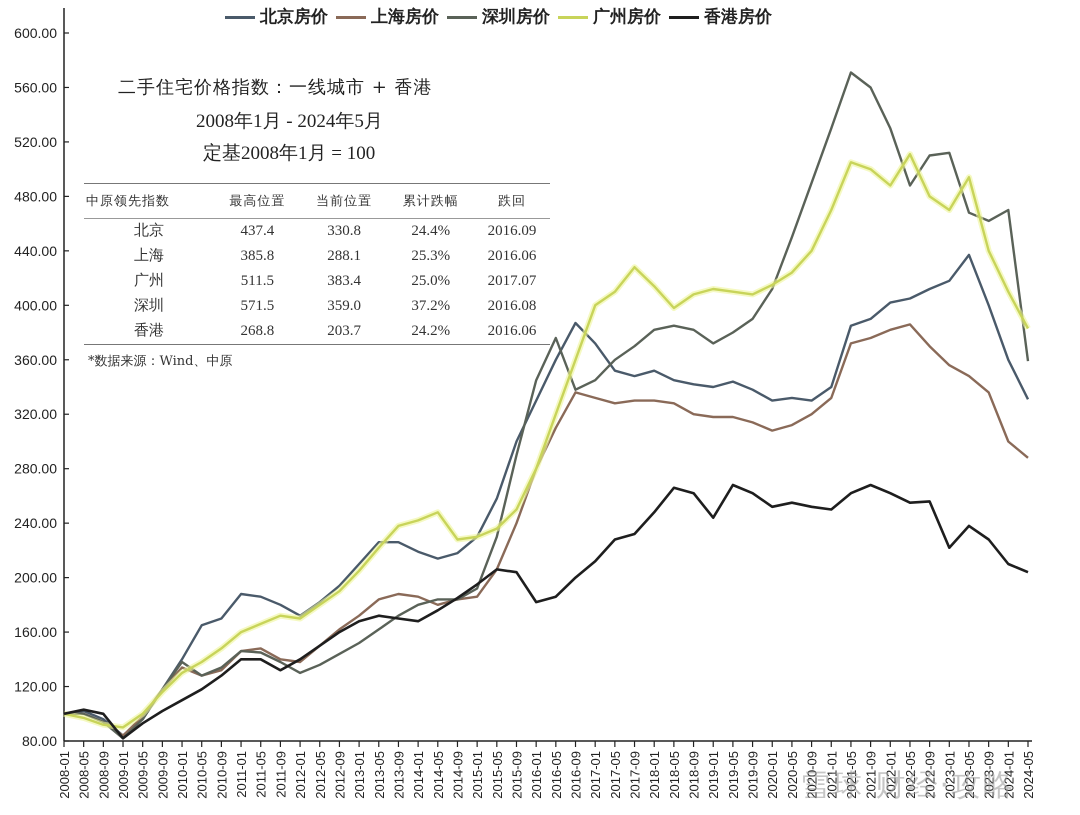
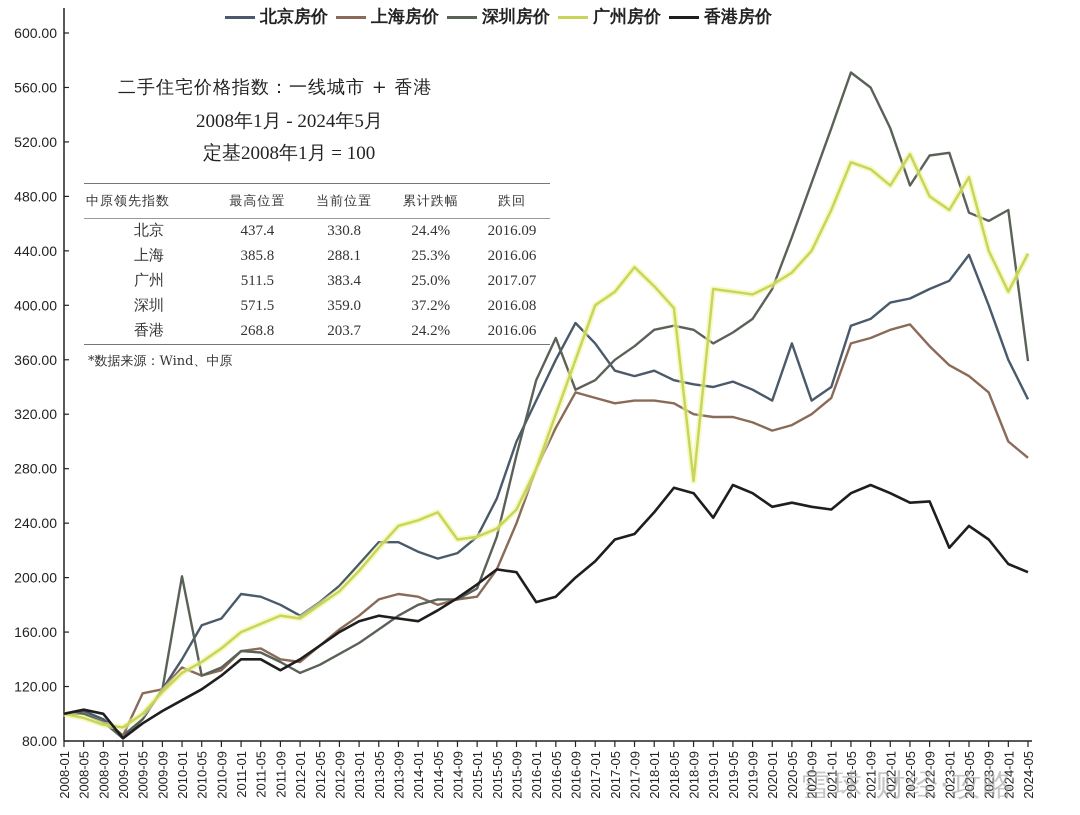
上海房价/2009-05: 98 -> 115
深圳房价/2010-01: 138 -> 201
广州房价/2018-09: 408 -> 271
北京房价/2020-05: 332 -> 372
广州房价/2024-05: 383 -> 438
